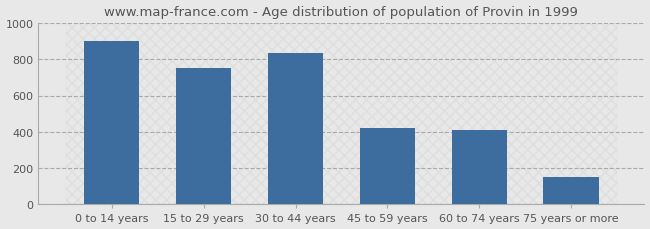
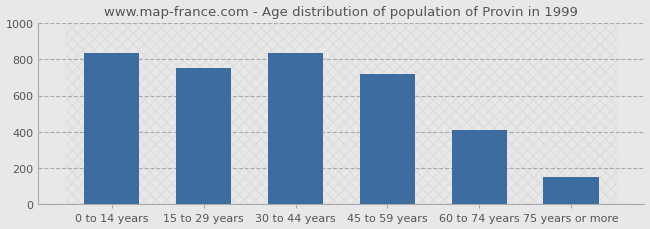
0 to 14 years: 900 -> 840
45 to 59 years: 420 -> 720
